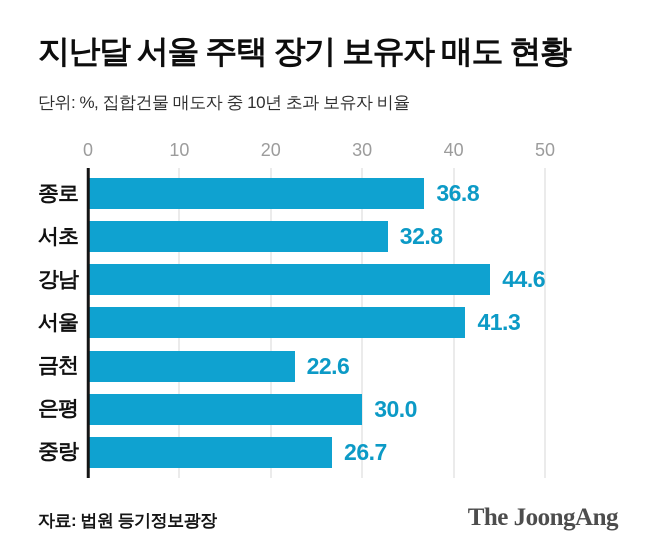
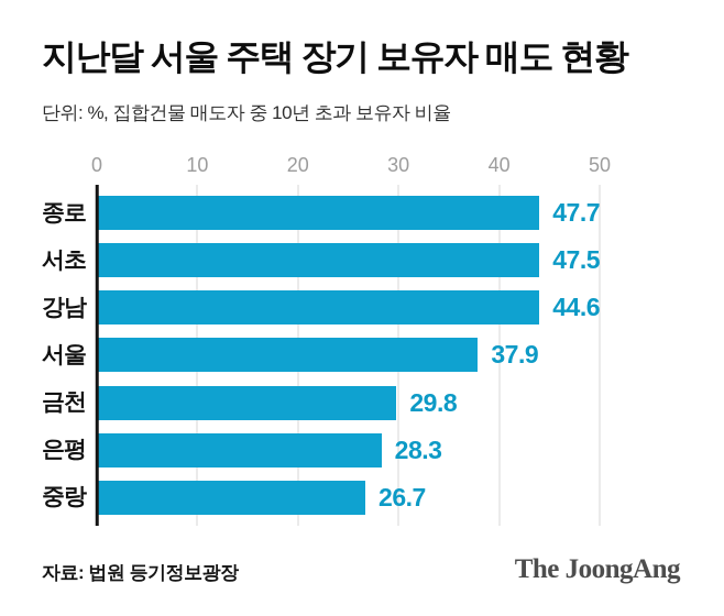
종로: 36.8 -> 47.7
서초: 32.8 -> 47.5
서울: 41.3 -> 37.9
금천: 22.6 -> 29.8
은평: 30.0 -> 28.3
